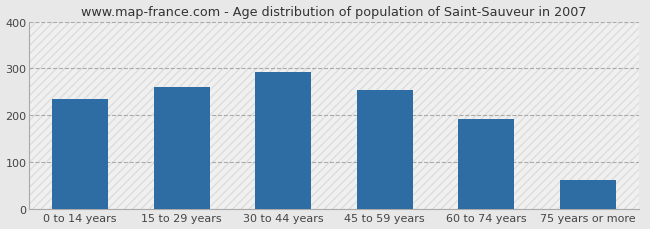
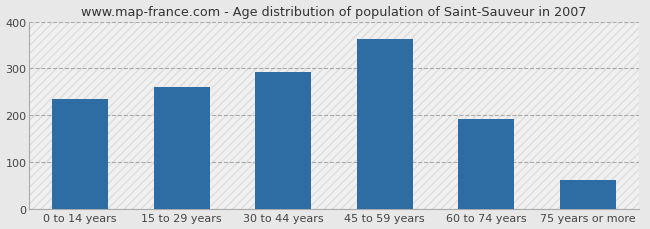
45 to 59 years: 255 -> 363
